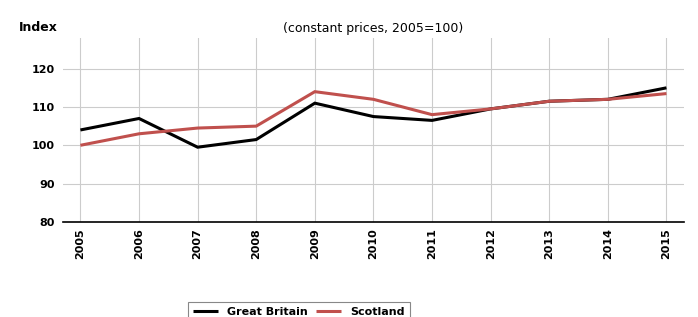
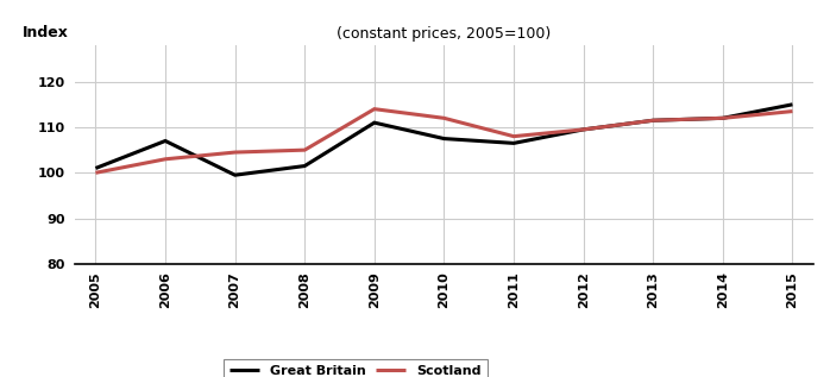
Great Britain/2005: 104.0 -> 101.0
